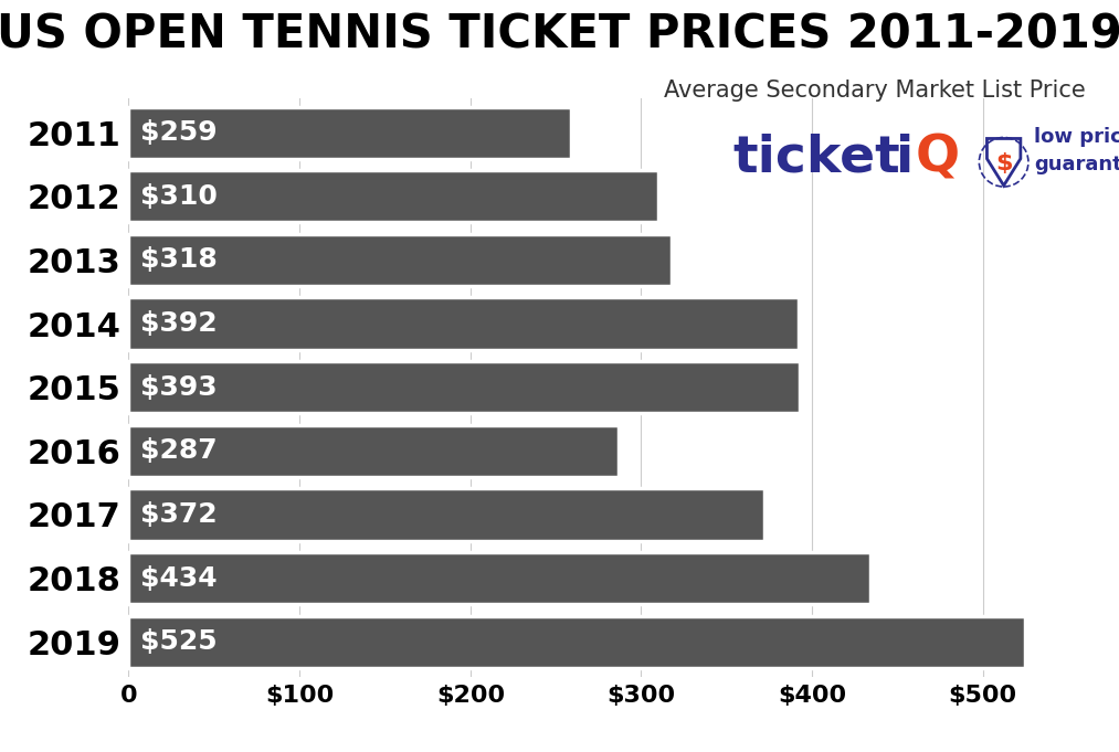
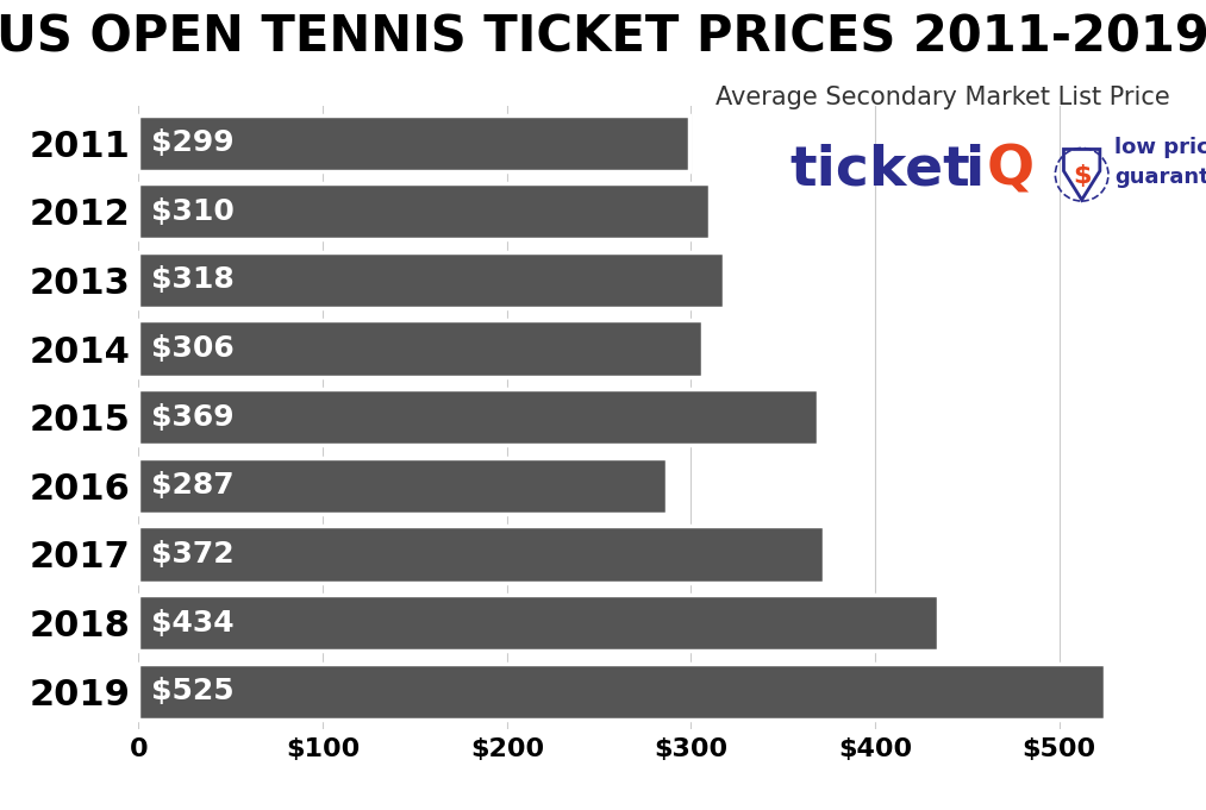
2011: $259 -> $299
2014: $392 -> $306
2015: $393 -> $369
